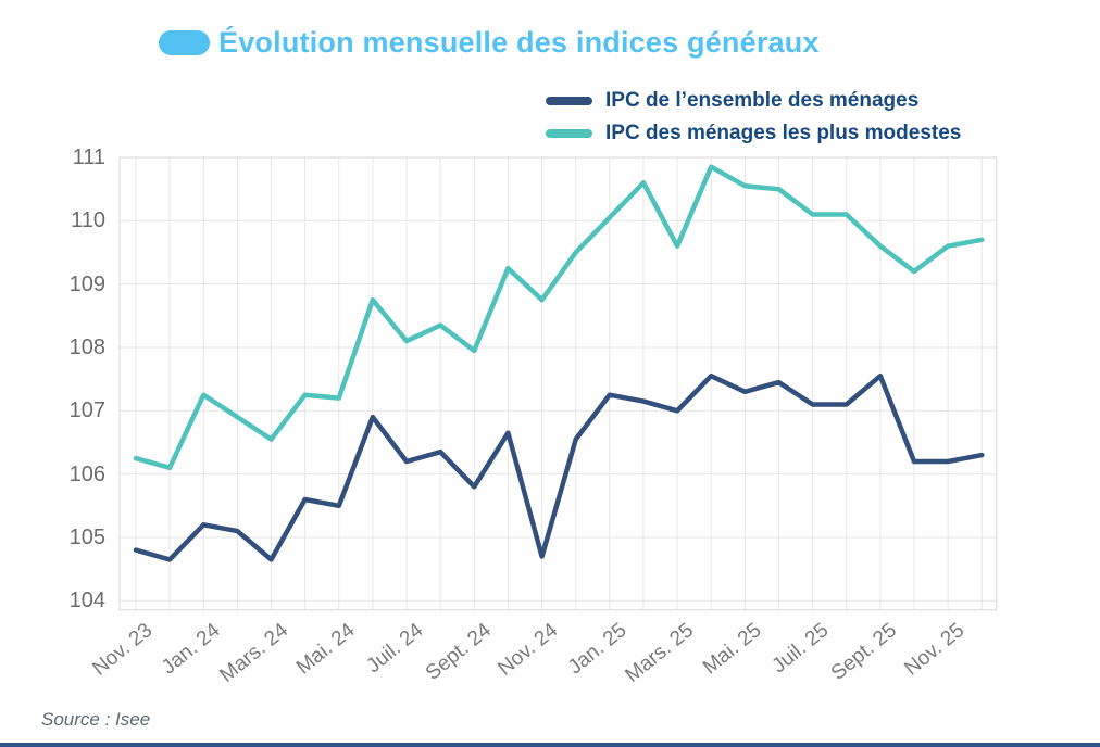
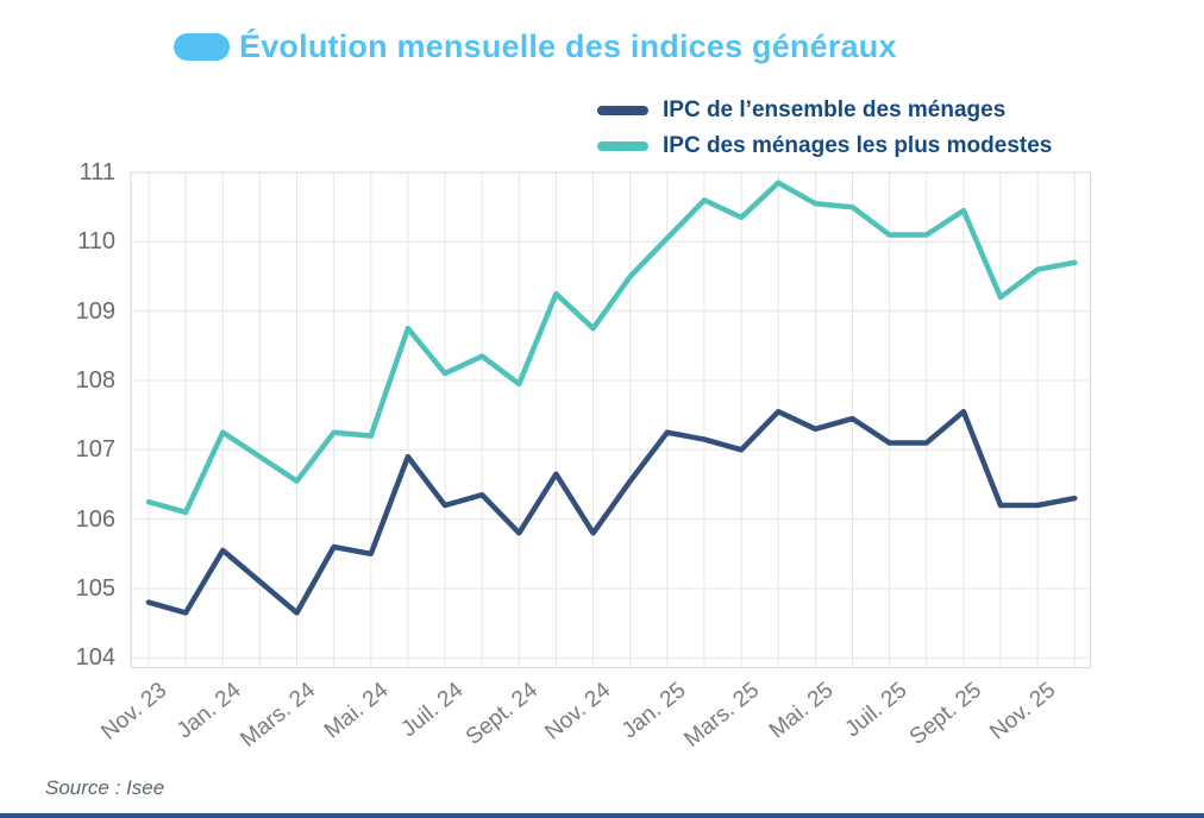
IPC de l’ensemble des ménages/Jan. 24: 105.2 -> 105.5
IPC de l’ensemble des ménages/Nov. 24: 104.7 -> 105.8
IPC des ménages les plus modestes/Mars. 25: 109.6 -> 110.3
IPC des ménages les plus modestes/Sept. 25: 109.6 -> 110.5
